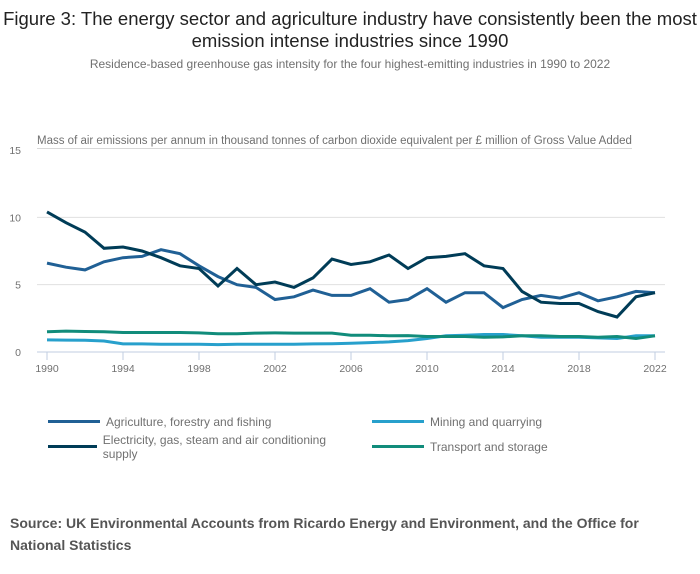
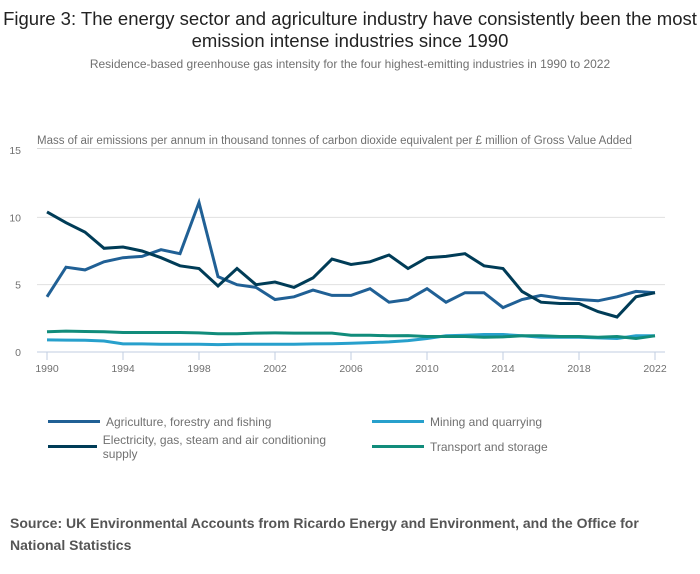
Agriculture, forestry and fishing/1990: 6.6 -> 4.1
Agriculture, forestry and fishing/1998: 6.4 -> 11.1
Agriculture, forestry and fishing/2018: 4.4 -> 3.9
